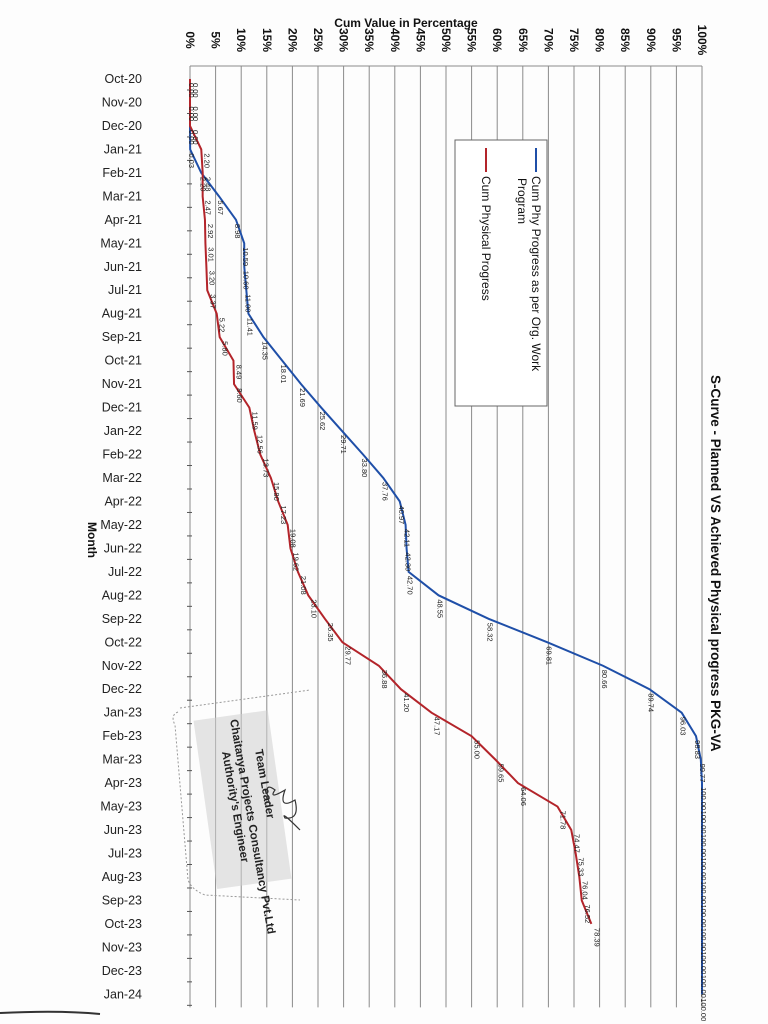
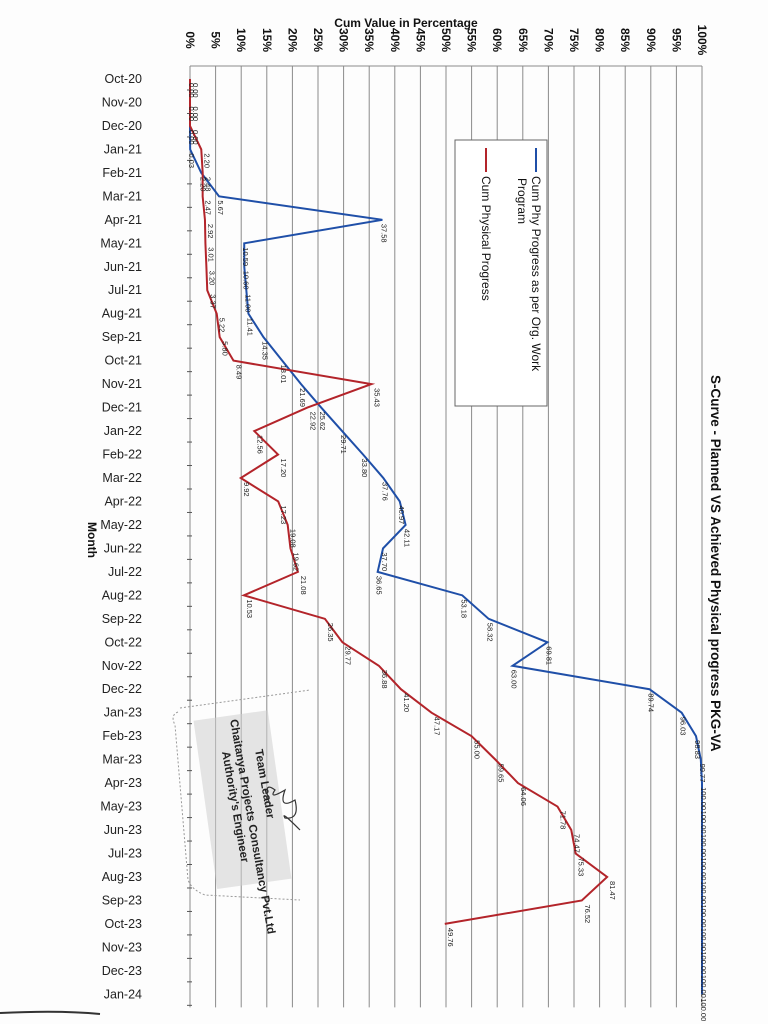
Cum Phy Progress as per Org. Work Program/Apr-21: 8.98 -> 37.58
Cum Physical Progress/Nov-21: 8.60 -> 35.43
Cum Physical Progress/Dec-21: 11.59 -> 22.92
Cum Physical Progress/Feb-22: 13.73 -> 17.20
Cum Physical Progress/Mar-22: 15.80 -> 9.92
Cum Phy Progress as per Org. Work Program/Jun-22: 42.30 -> 37.70
Cum Phy Progress as per Org. Work Program/Jul-22: 42.70 -> 36.65
Cum Phy Progress as per Org. Work Program/Aug-22: 48.55 -> 53.18
Cum Physical Progress/Aug-22: 23.10 -> 10.53
Cum Phy Progress as per Org. Work Program/Nov-22: 80.66 -> 63.00
Cum Physical Progress/Aug-23: 76.04 -> 81.47
Cum Physical Progress/Oct-23: 78.39 -> 49.76
